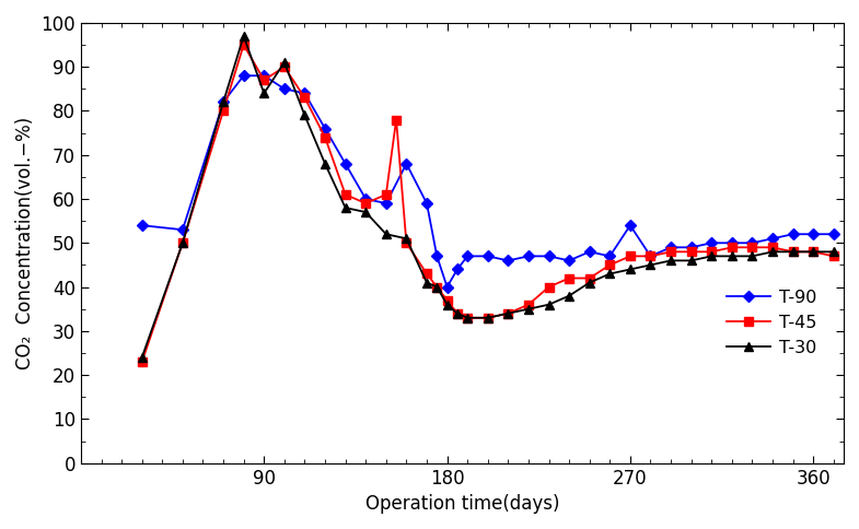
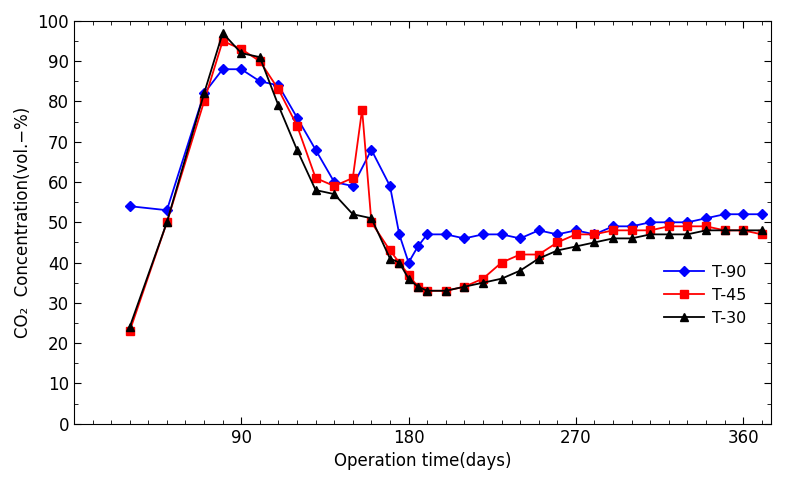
T-45/90: 87 -> 93
T-30/90: 84 -> 92
T-90/270: 54 -> 48
